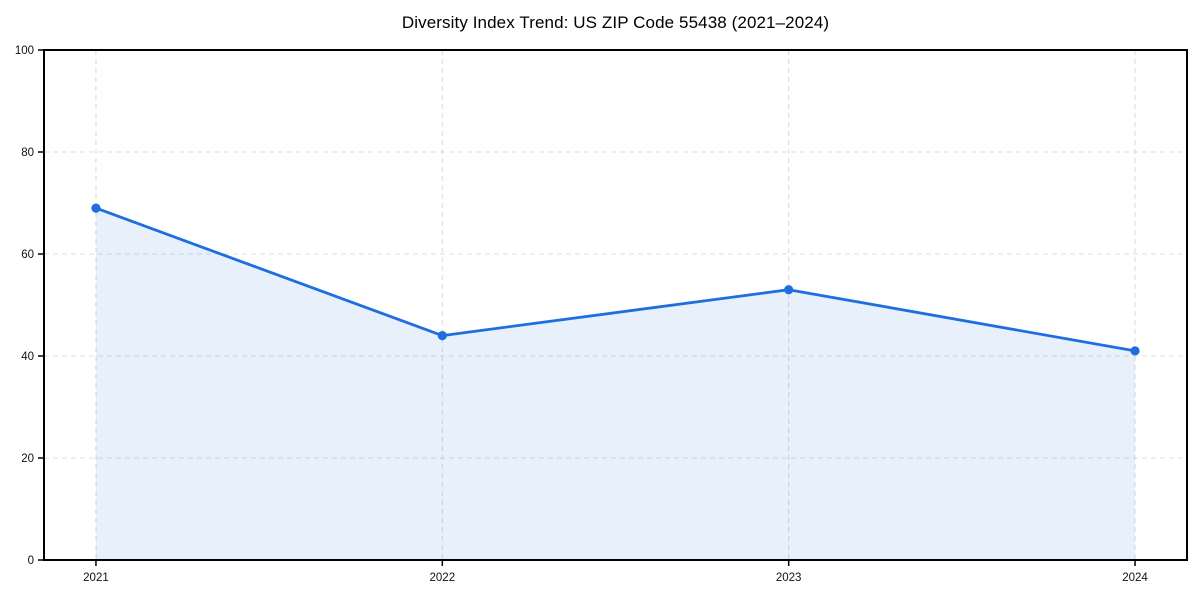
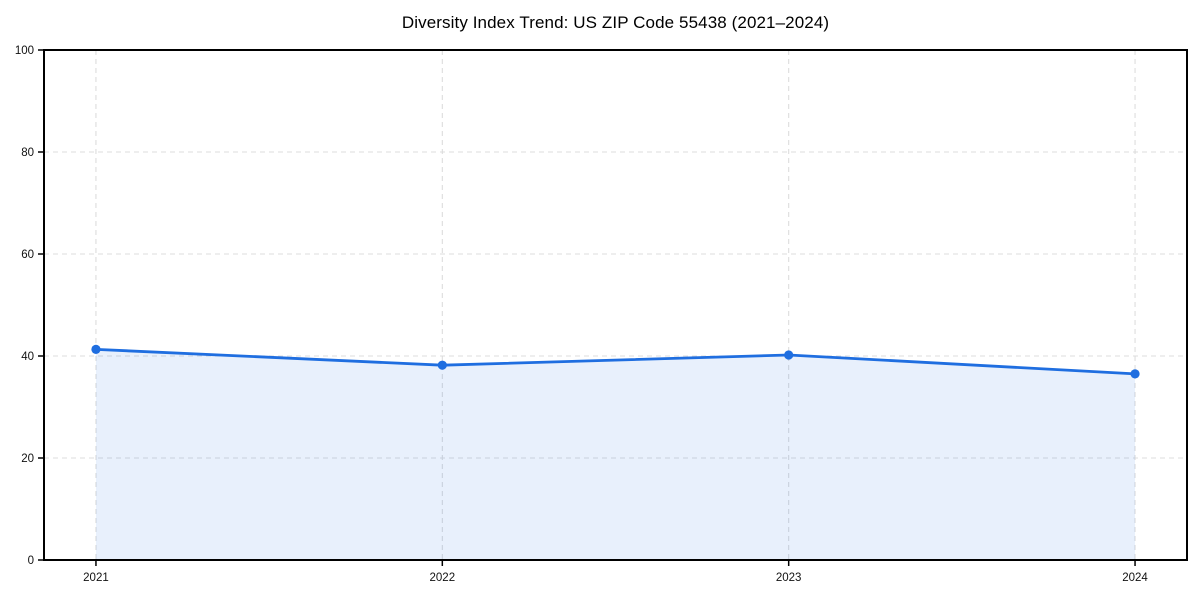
2021: 69 -> 41
2022: 44 -> 38
2023: 53 -> 40
2024: 41 -> 36
